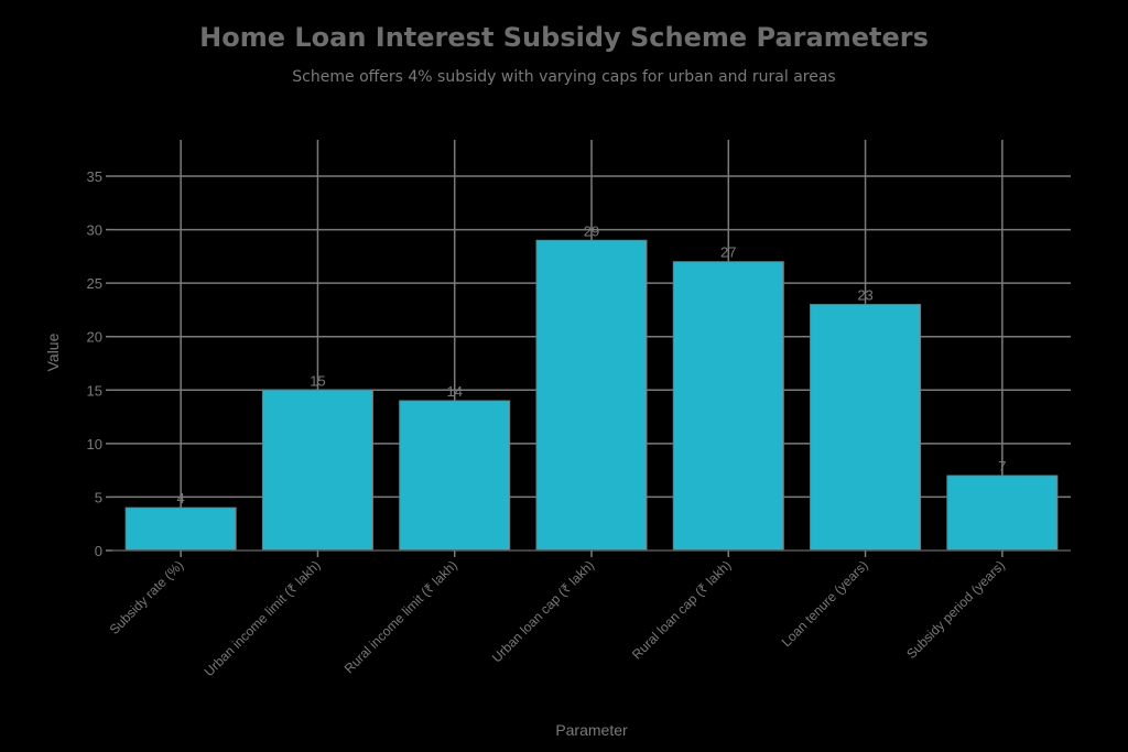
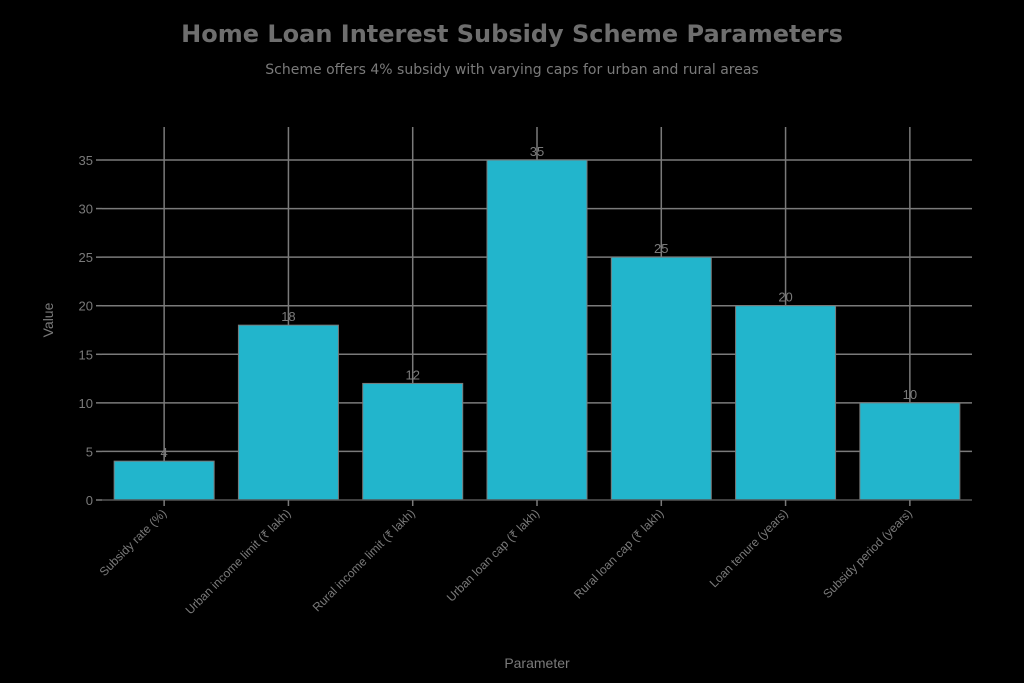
Urban income limit (₹ lakh): 15 -> 18
Rural income limit (₹ lakh): 14 -> 12
Urban loan cap (₹ lakh): 29 -> 35
Rural loan cap (₹ lakh): 27 -> 25
Loan tenure (years): 23 -> 20
Subsidy period (years): 7 -> 10
